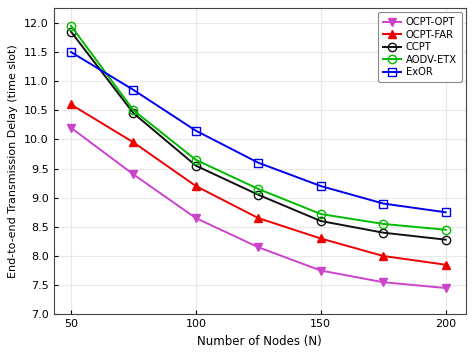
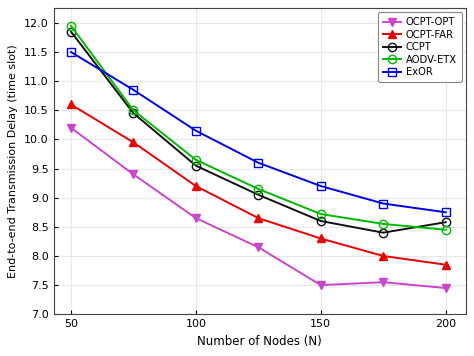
OCPT-OPT/150: 7.75 -> 7.50
CCPT/200: 8.28 -> 8.58
